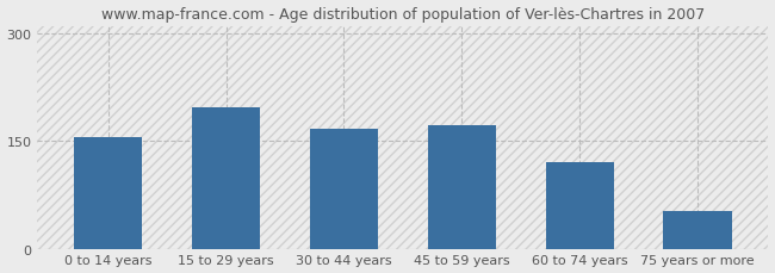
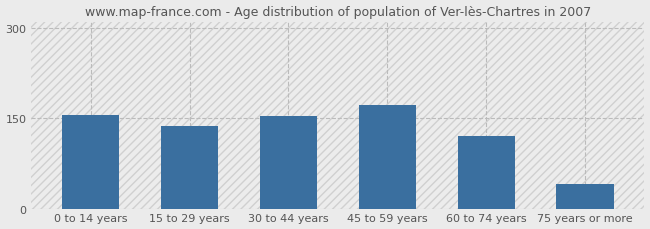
15 to 29 years: 196 -> 137
30 to 44 years: 166 -> 154
75 years or more: 52 -> 40
